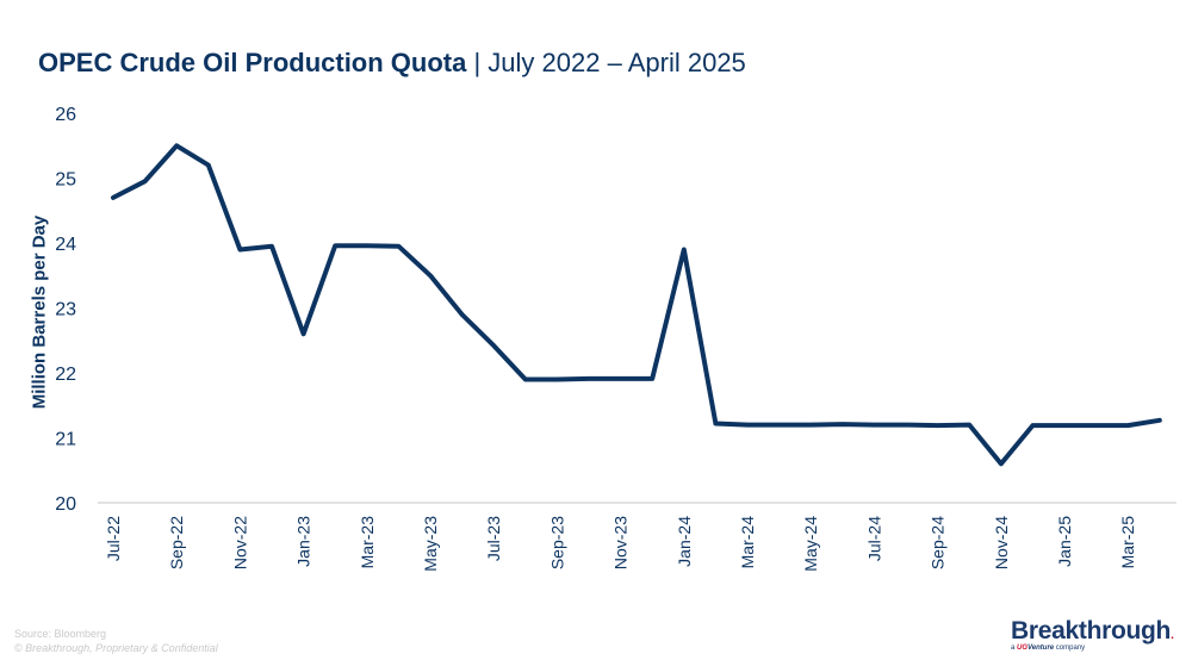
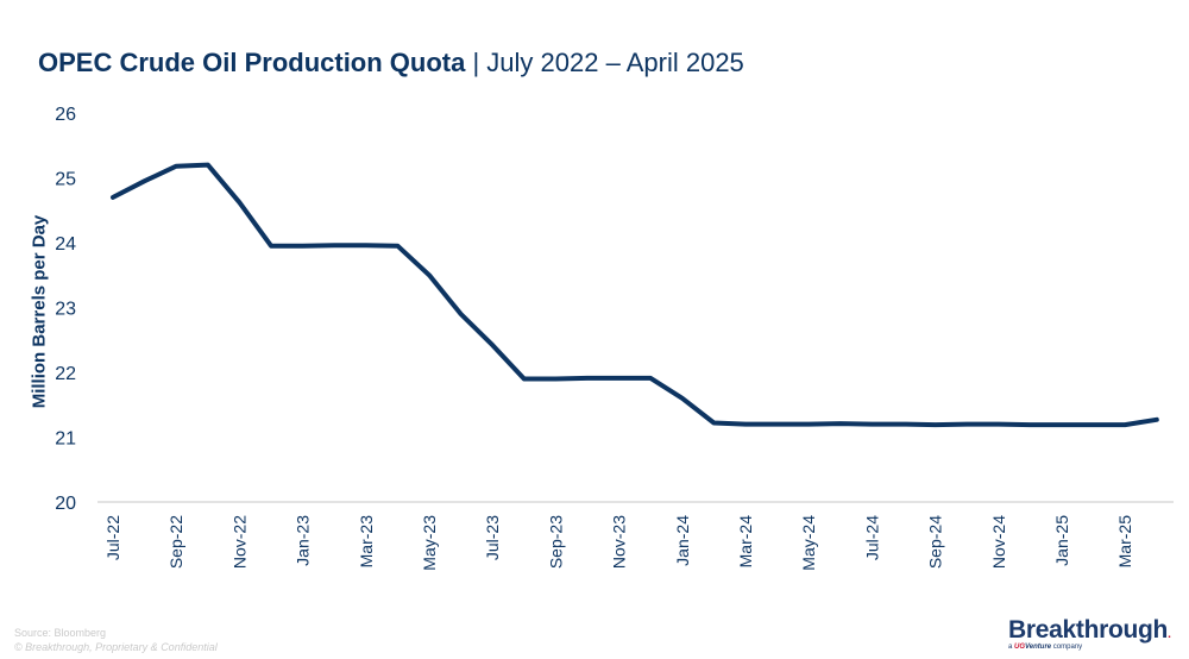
Sep-22: 25.5 -> 25.2
Nov-22: 23.9 -> 24.6
Jan-23: 22.6 -> 23.9
Jan-24: 23.9 -> 21.6
Nov-24: 20.6 -> 21.2
